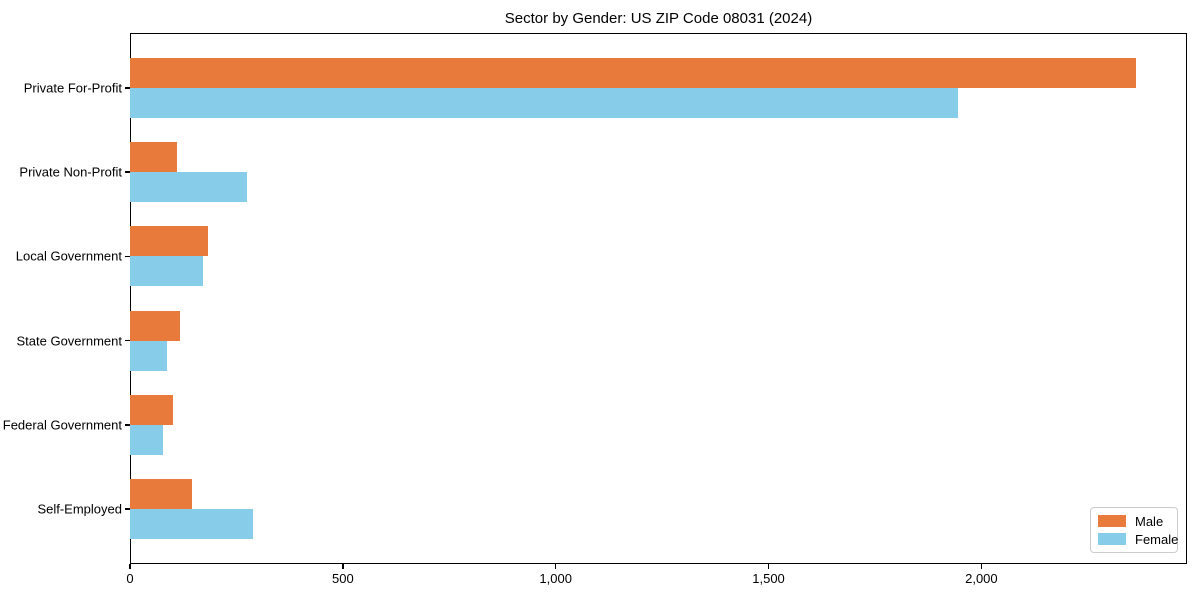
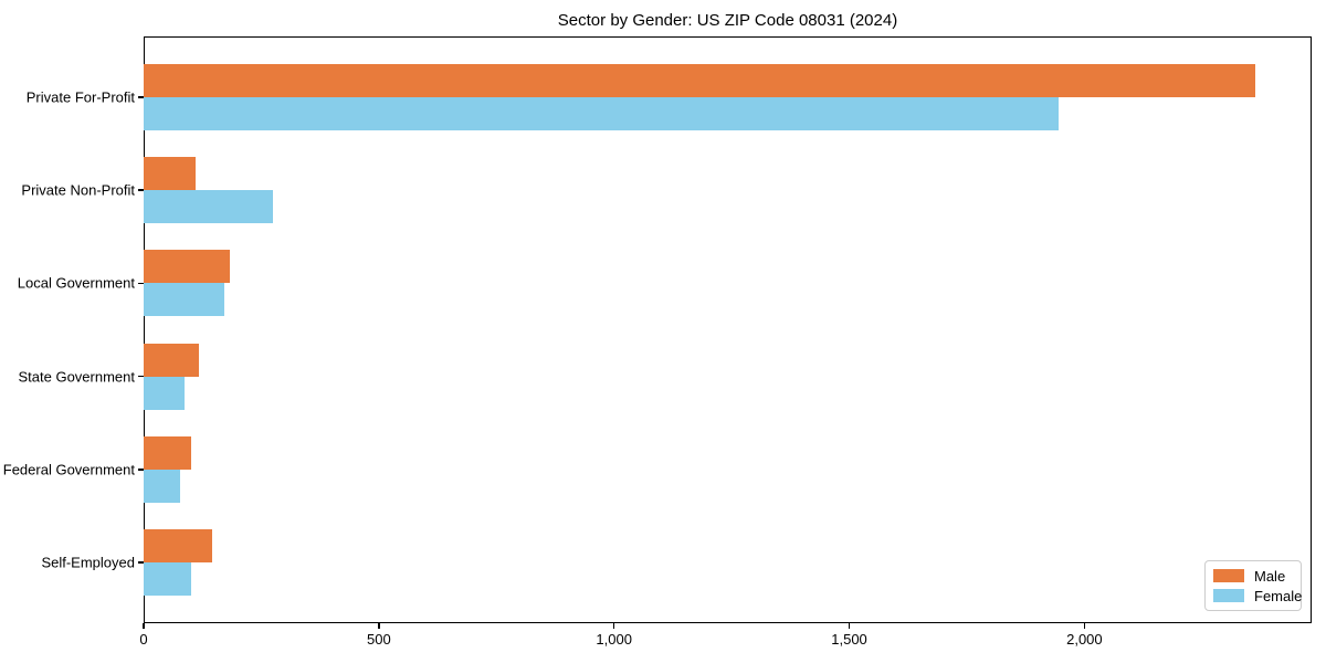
Female/Self-Employed: 290 -> 100
